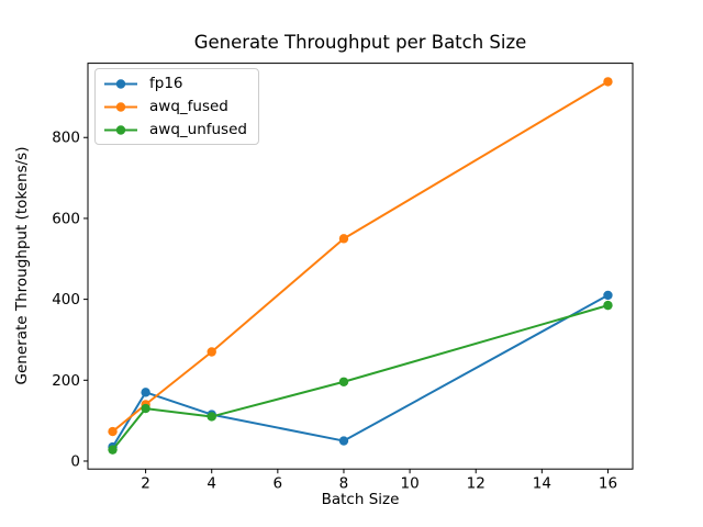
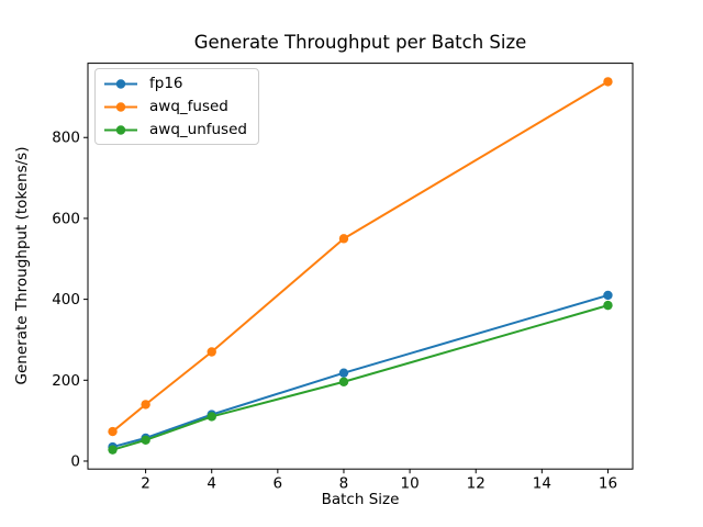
fp16/2: 170 -> 60
awq_unfused/2: 130 -> 50
fp16/8: 50 -> 220
